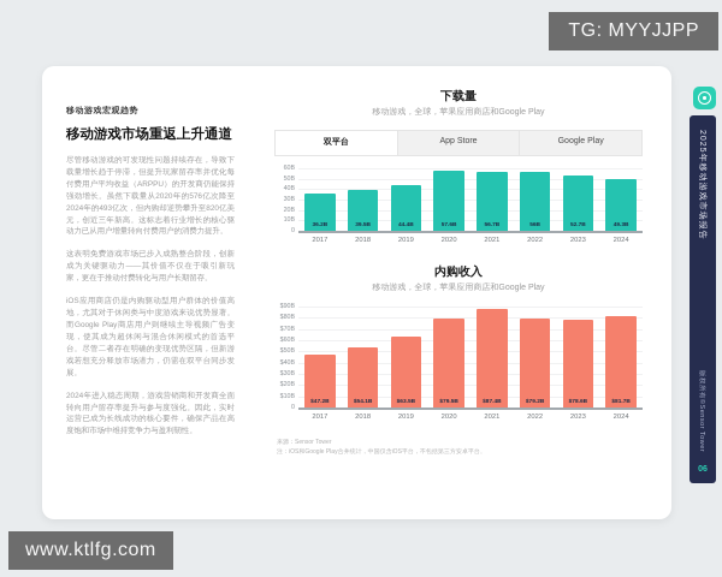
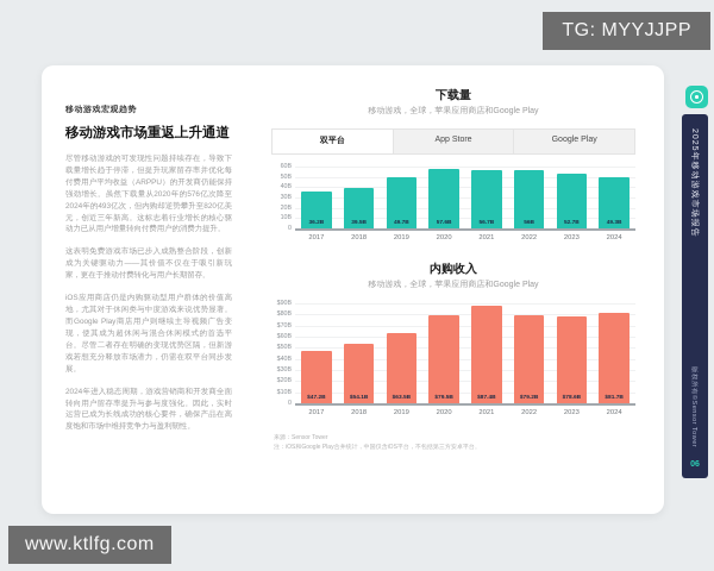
下载量/2019: 44.4B -> 49.7B
